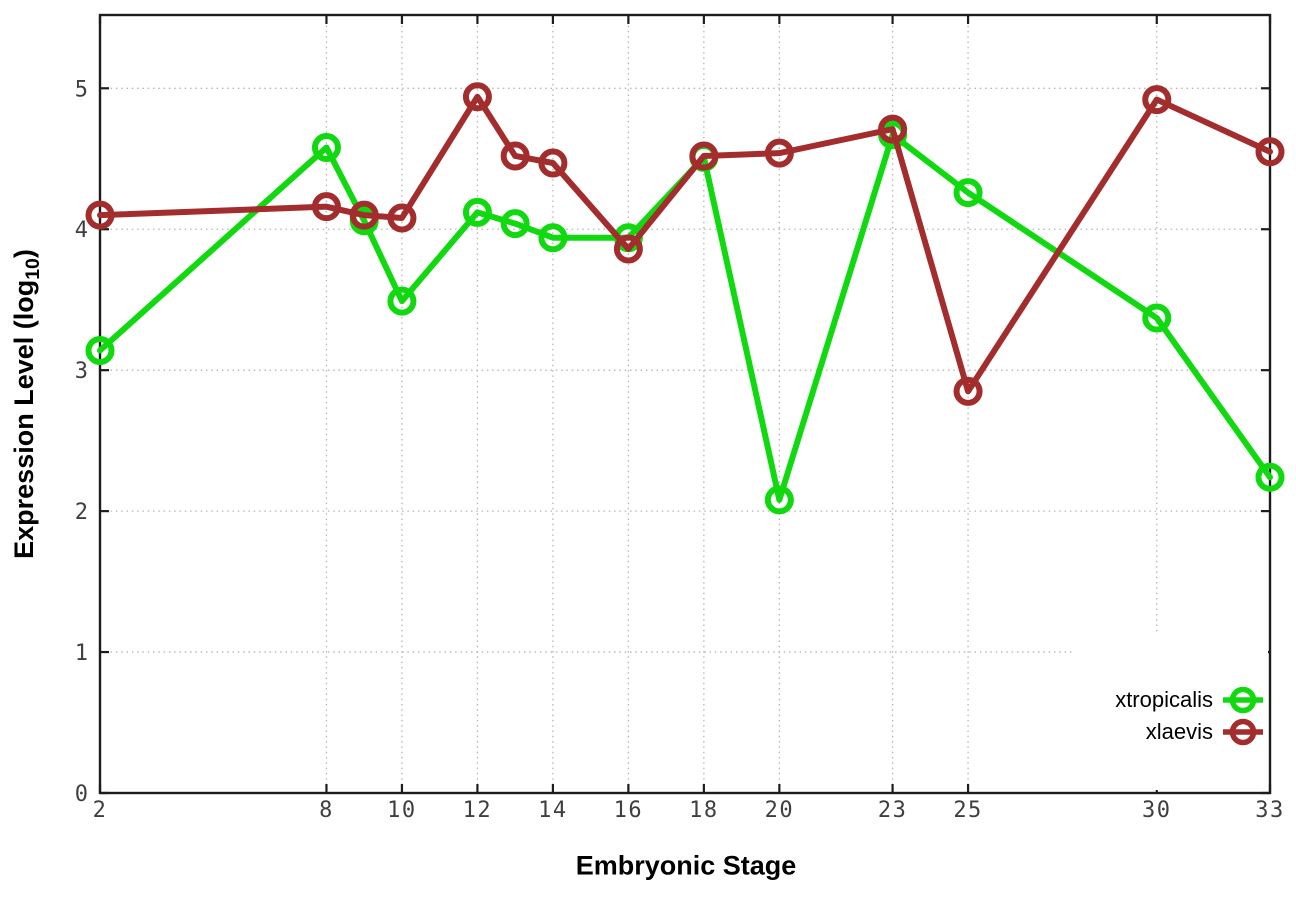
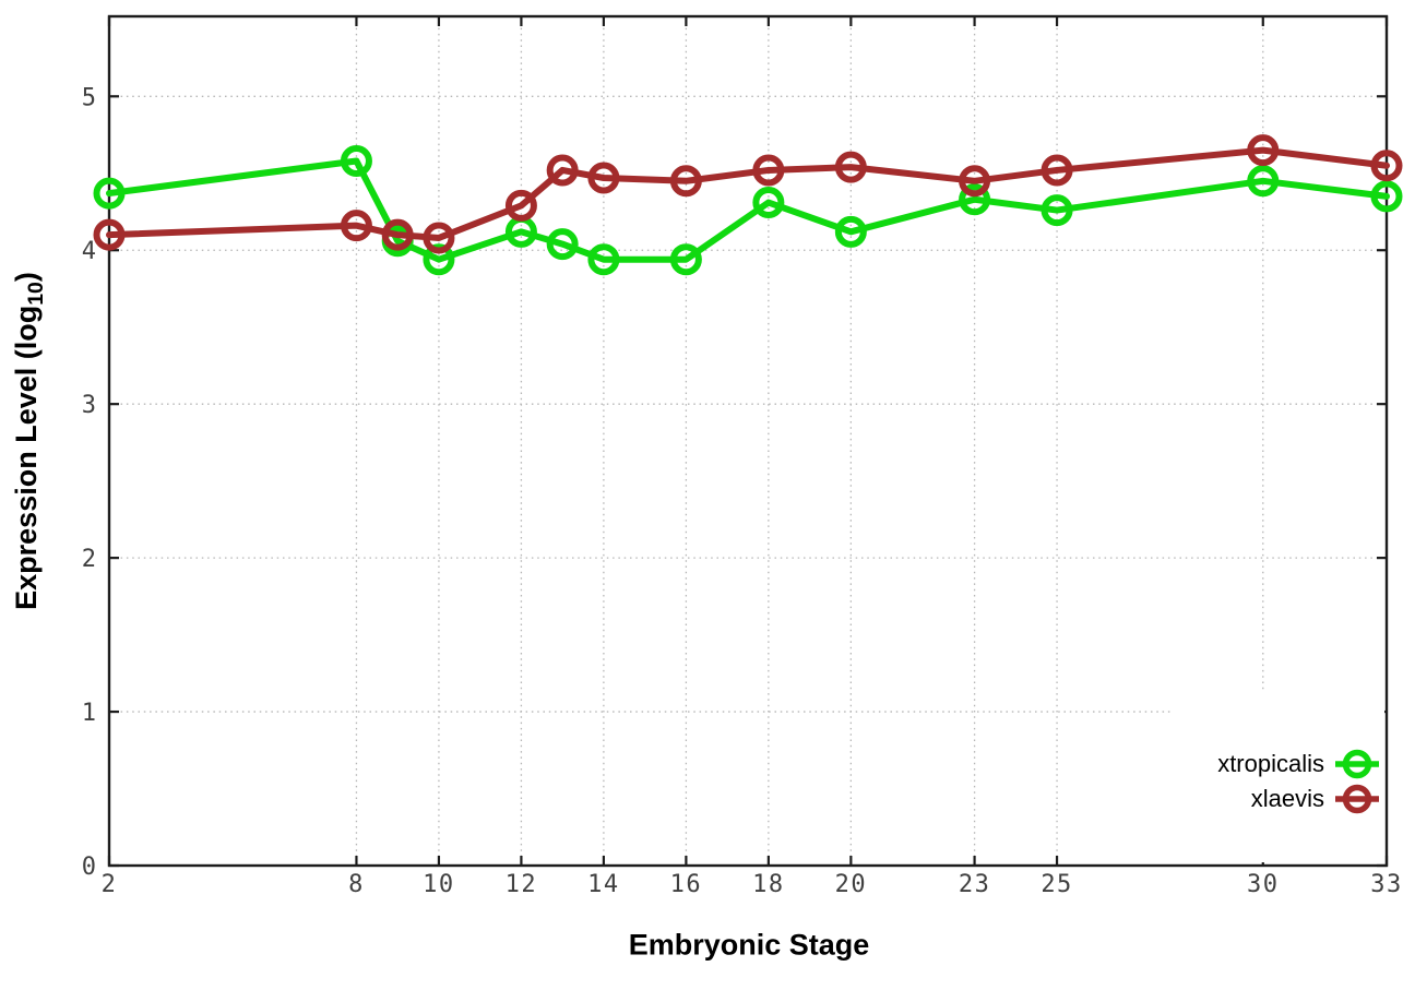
xtropicalis/2: 3.14 -> 4.37
xtropicalis/10: 3.49 -> 3.94
xlaevis/12: 4.94 -> 4.29
xlaevis/16: 3.86 -> 4.45
xtropicalis/18: 4.51 -> 4.31
xtropicalis/20: 2.08 -> 4.12
xtropicalis/23: 4.67 -> 4.33
xlaevis/23: 4.71 -> 4.45
xlaevis/25: 2.85 -> 4.52
xtropicalis/30: 3.37 -> 4.45
xlaevis/30: 4.92 -> 4.65
xtropicalis/33: 2.24 -> 4.35
